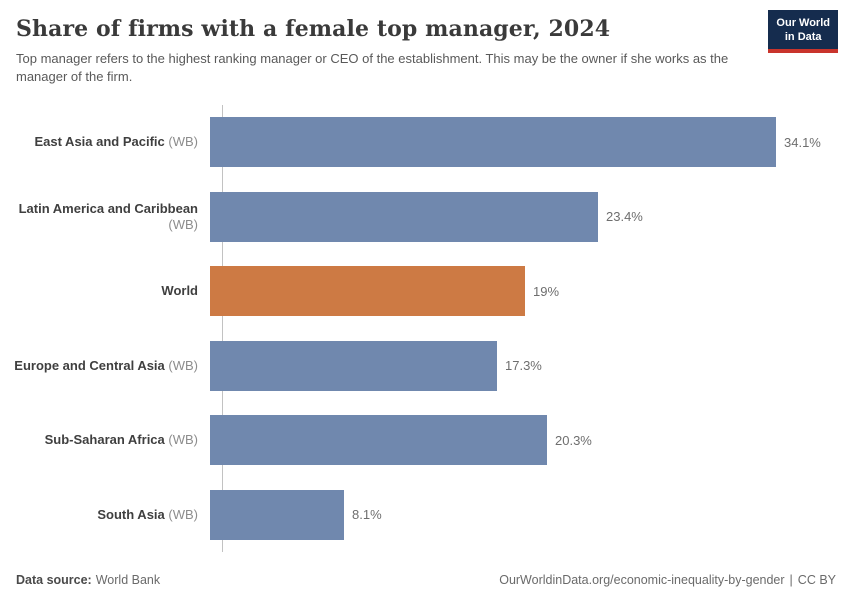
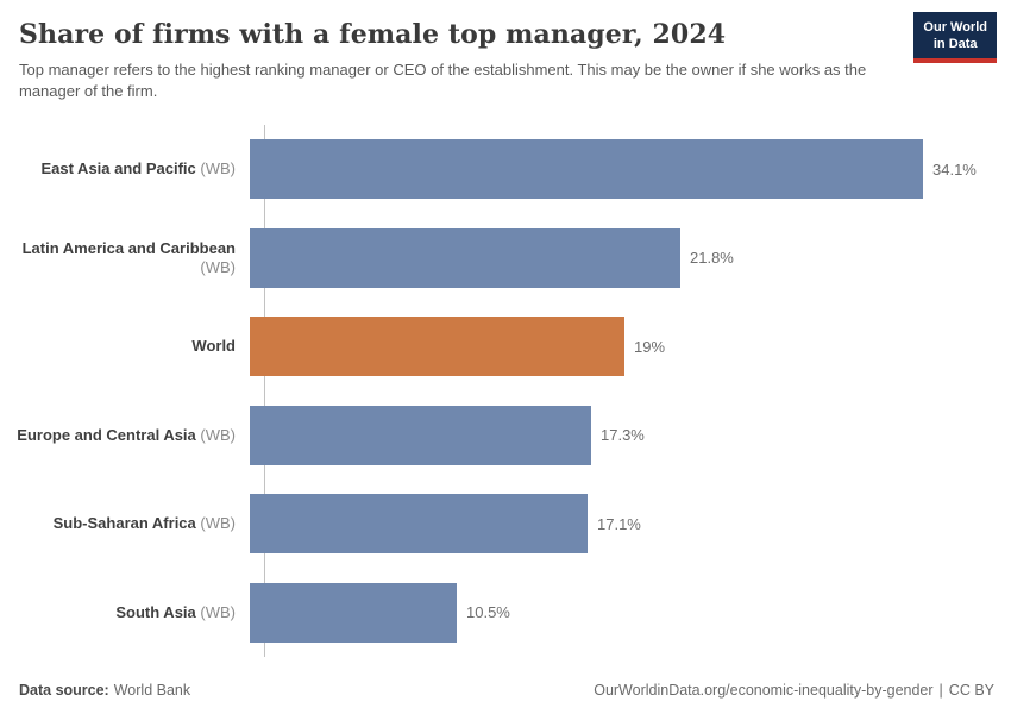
Latin America and Caribbean: 23.4% -> 21.8%
Sub-Saharan Africa: 20.3% -> 17.1%
South Asia: 8.1% -> 10.5%
